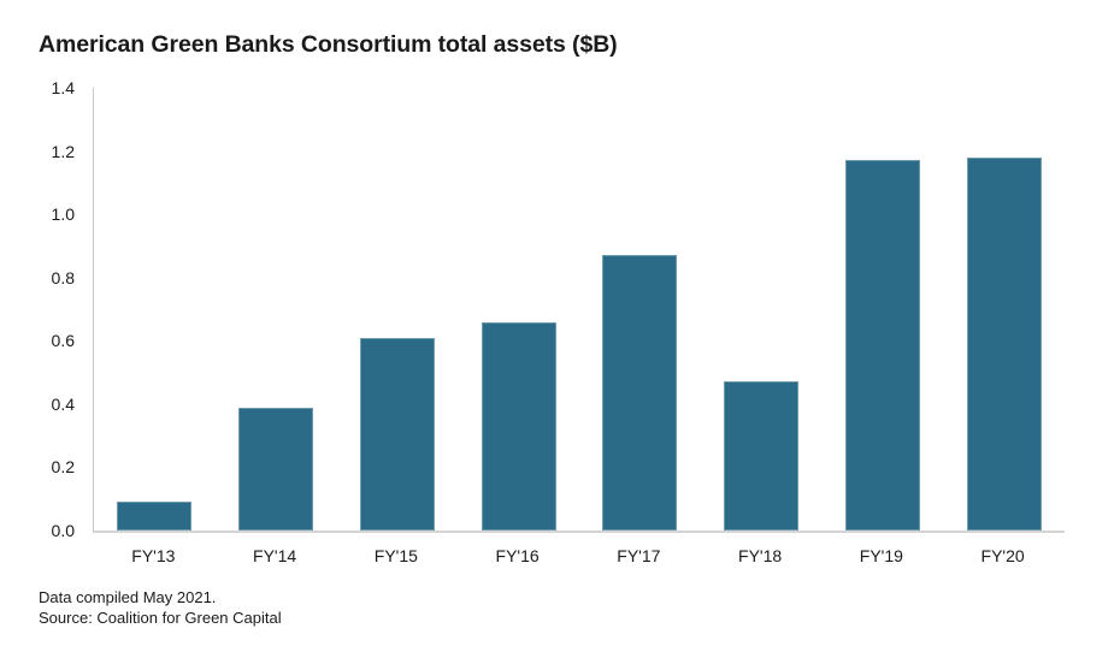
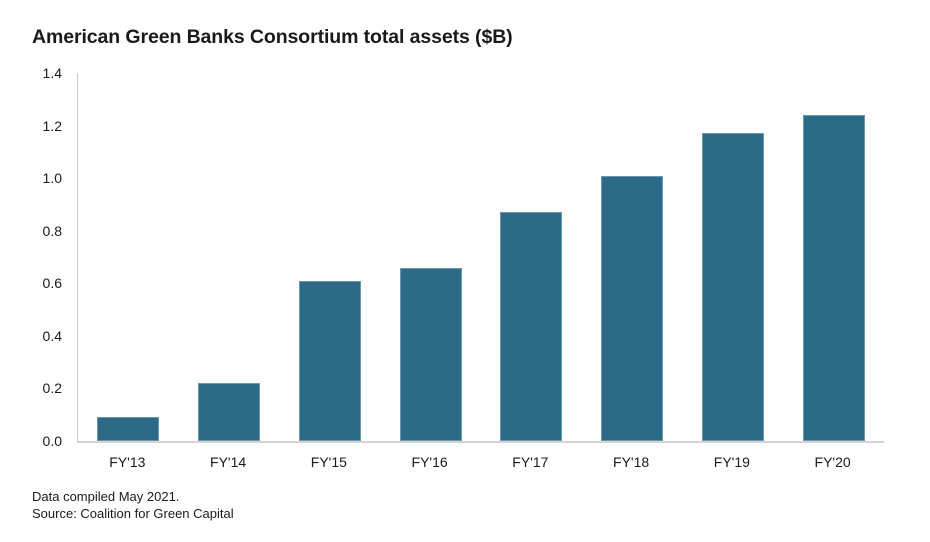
FY'14: 0.39 -> 0.22
FY'18: 0.47 -> 1.01
FY'20: 1.18 -> 1.24
